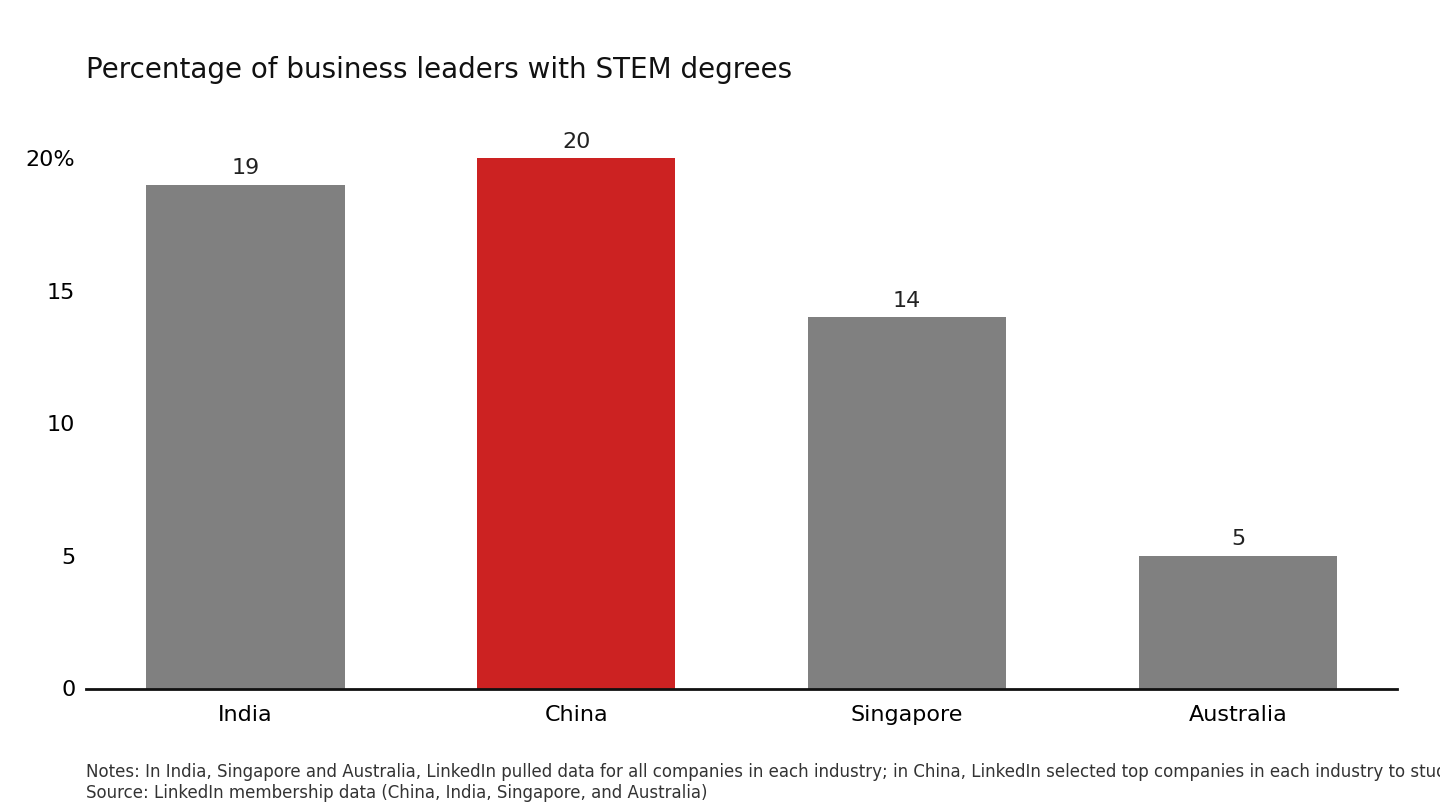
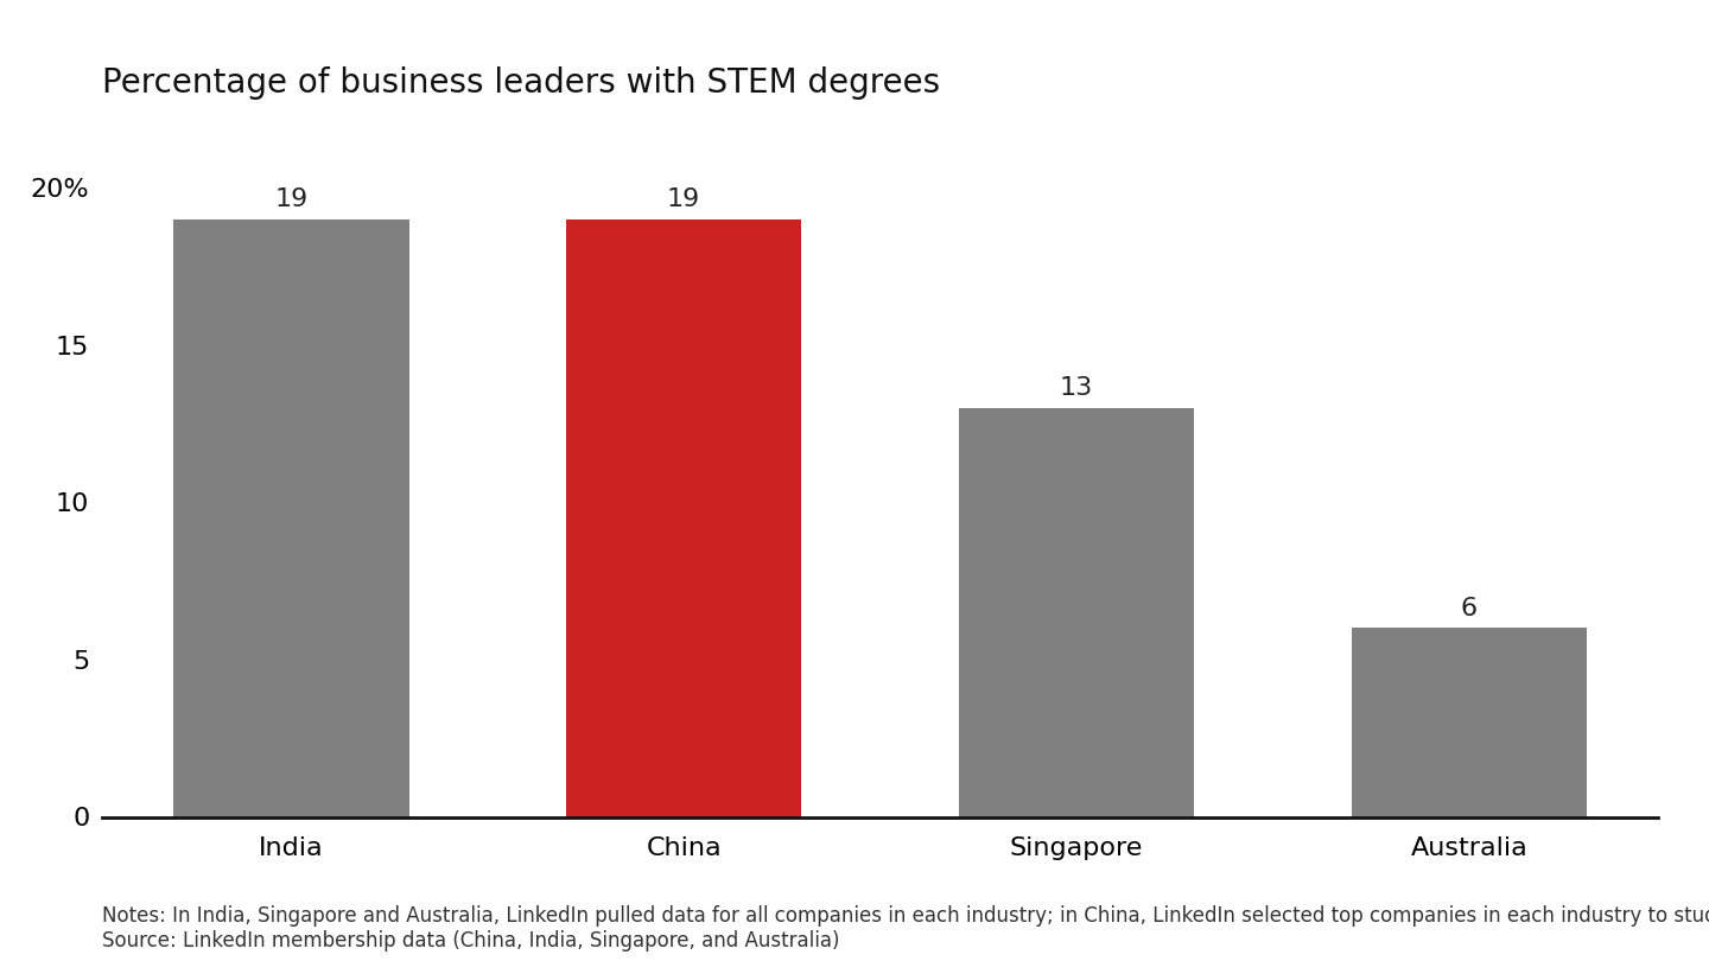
China: 20 -> 19
Singapore: 14 -> 13
Australia: 5 -> 6
